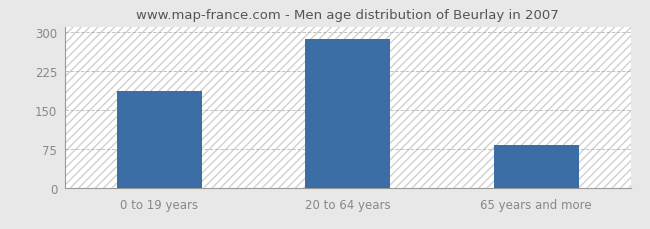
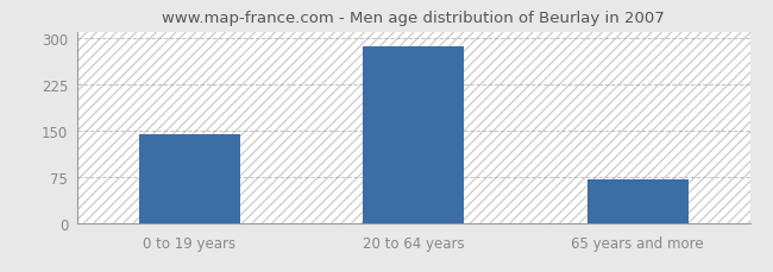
0 to 19 years: 186 -> 143
65 years and more: 82 -> 70
